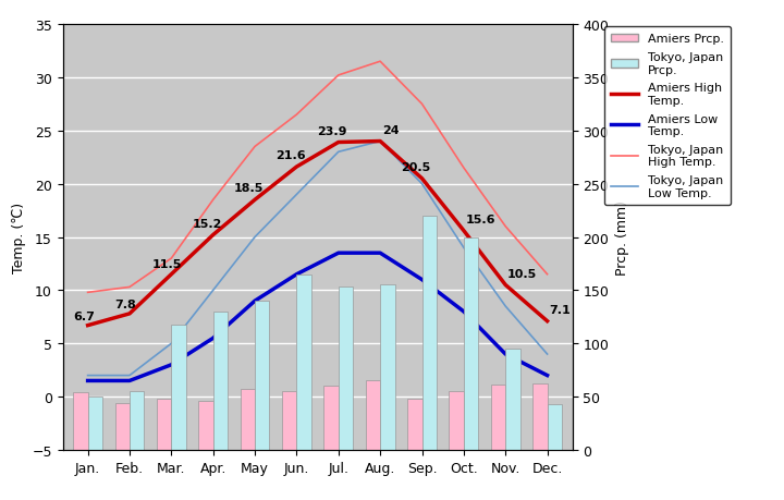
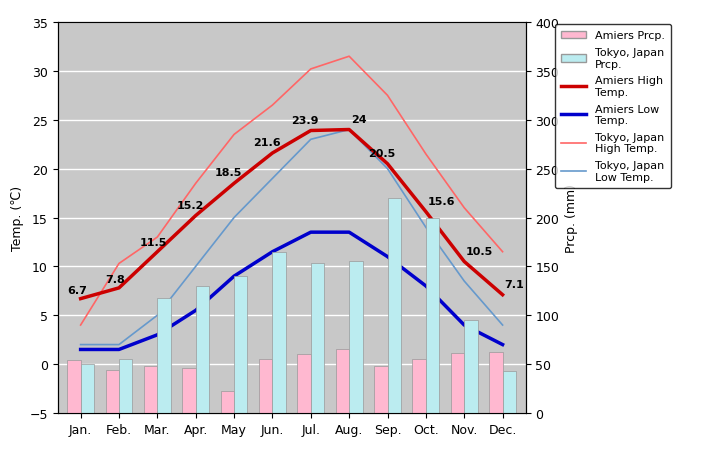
Tokyo, Japan High Temp./Jan.: 9.8 -> 4.0
Amiers Prcp./May: 57 -> 22
